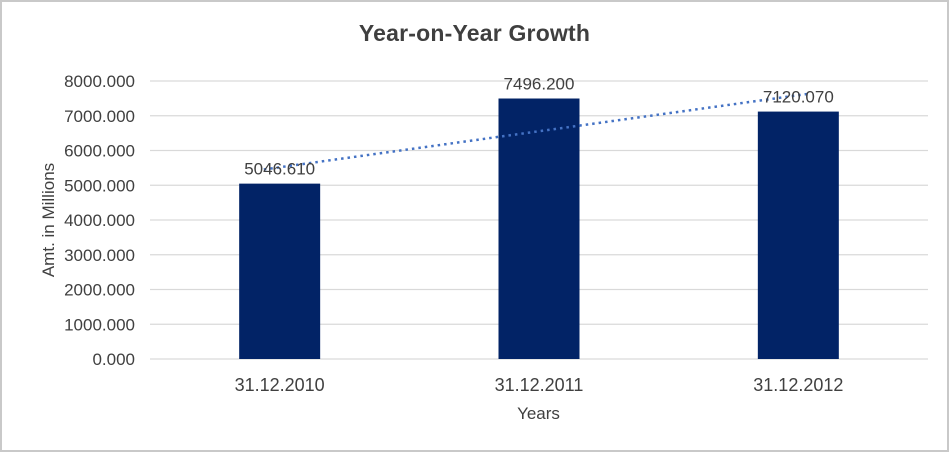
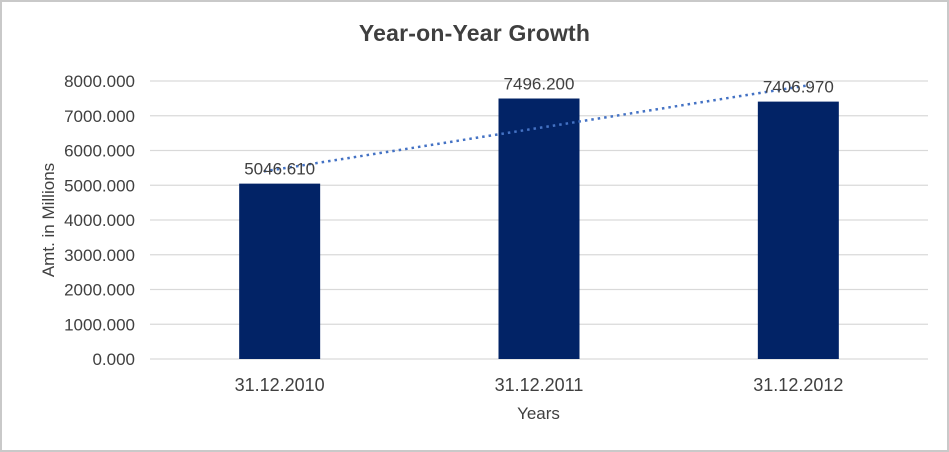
31.12.2012: 7120.070 -> 7406.970
